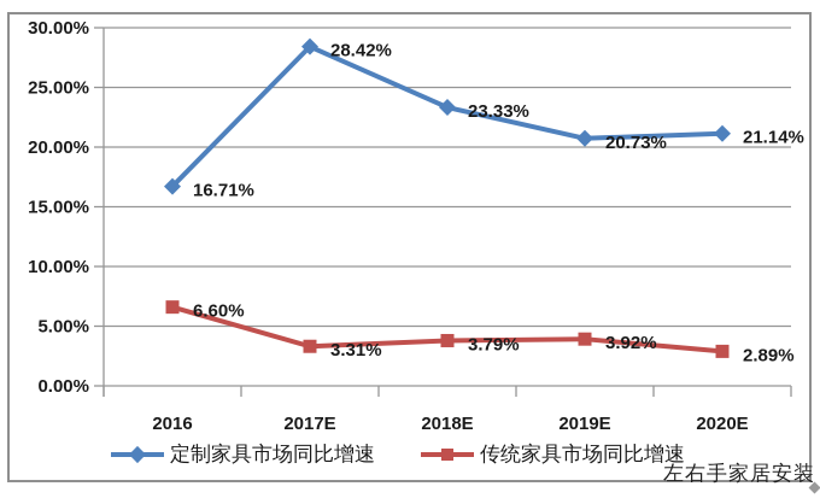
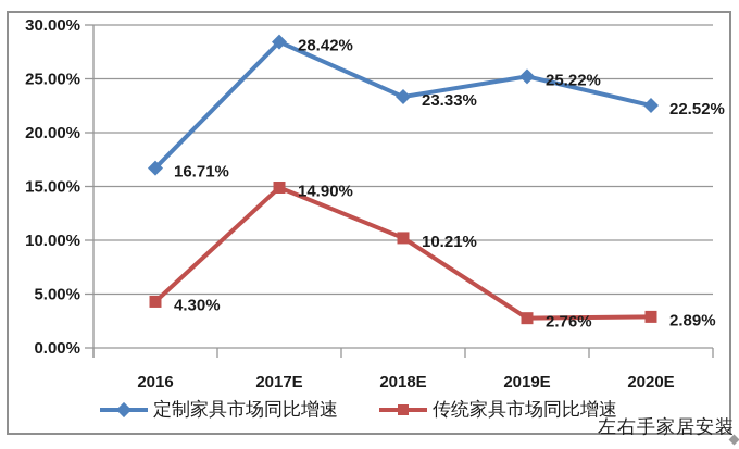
传统家具市场同比增速/2016: 6.60% -> 4.30%
传统家具市场同比增速/2017E: 3.31% -> 14.90%
传统家具市场同比增速/2018E: 3.79% -> 10.21%
定制家具市场同比增速/2019E: 20.73% -> 25.22%
传统家具市场同比增速/2019E: 3.92% -> 2.76%
定制家具市场同比增速/2020E: 21.14% -> 22.52%
